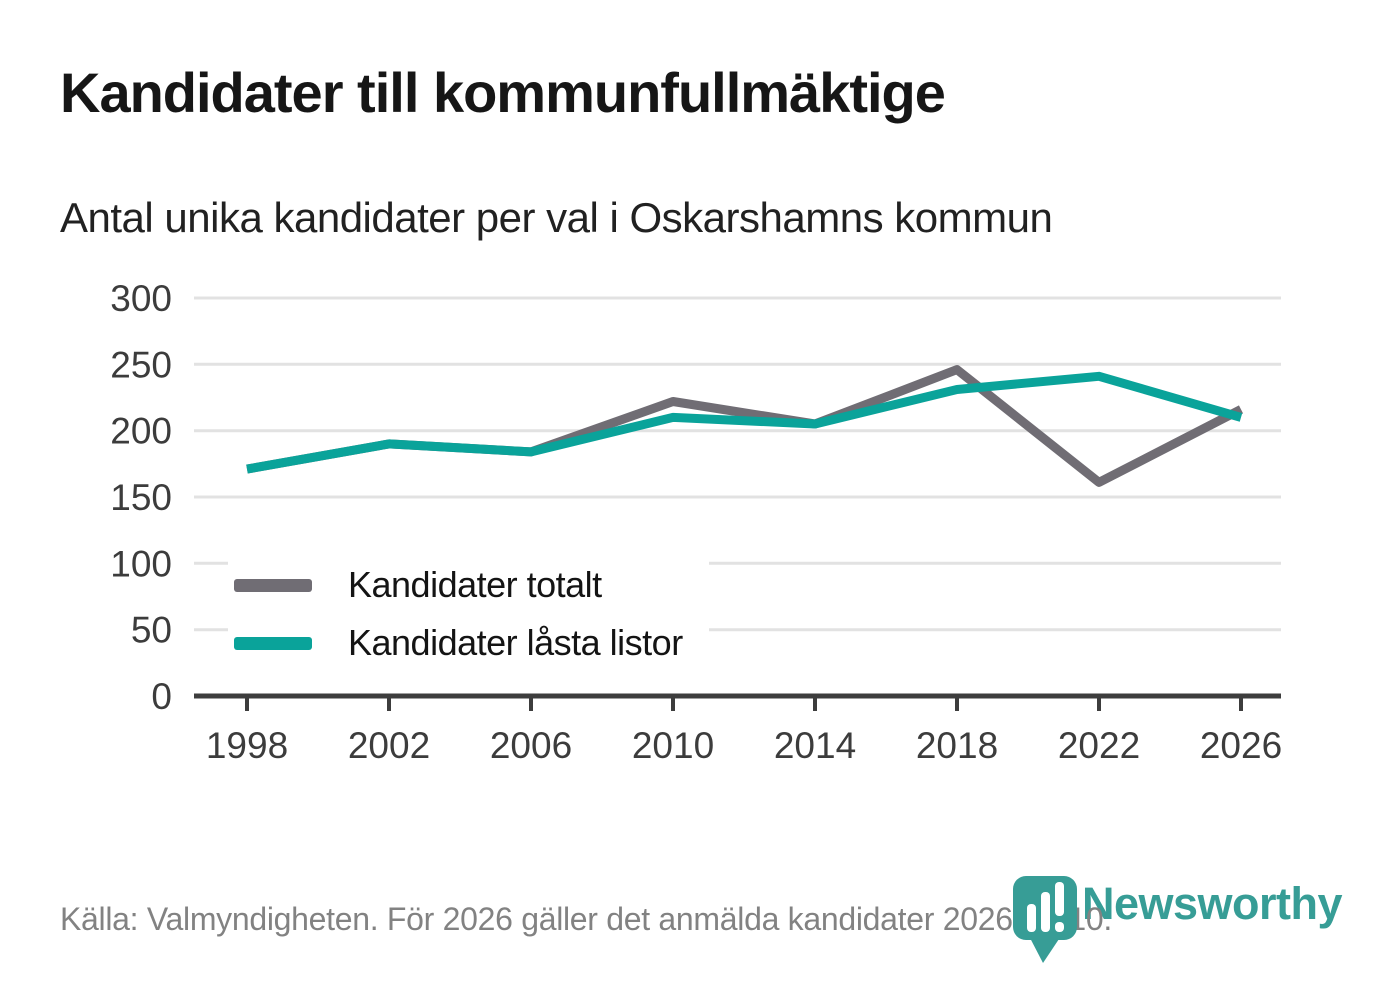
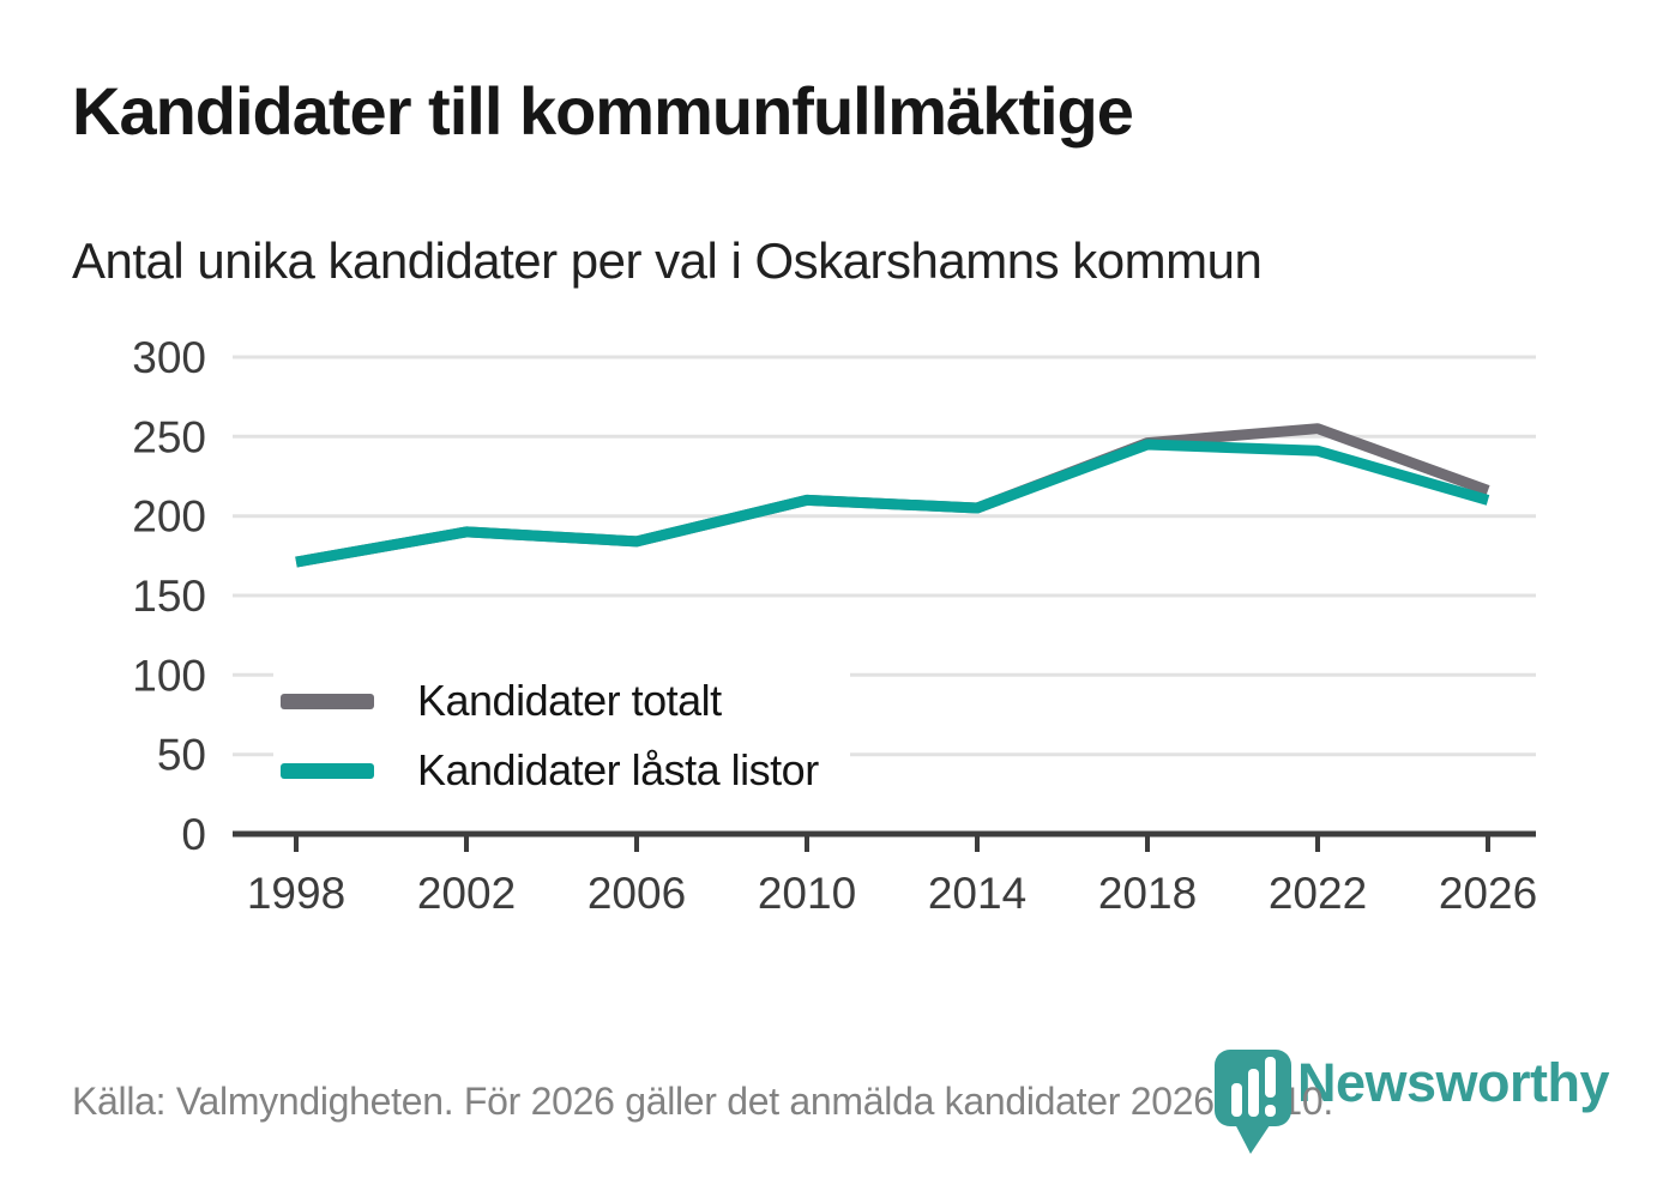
Kandidater totalt/2010: 222 -> 210
Kandidater låsta listor/2018: 231 -> 245
Kandidater totalt/2022: 161 -> 255
